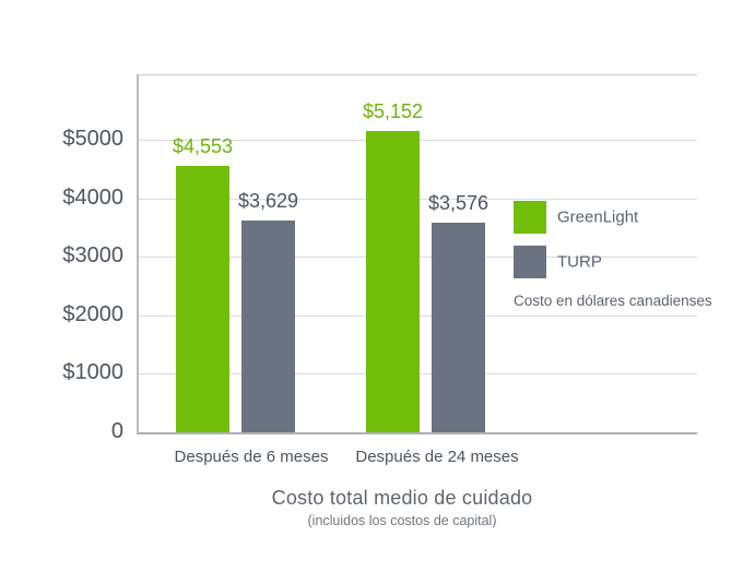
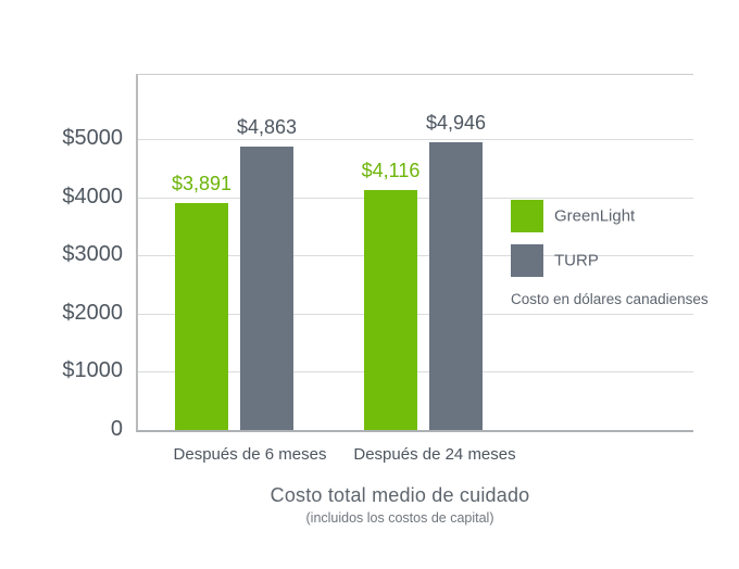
GreenLight/Después de 6 meses: $4,553 -> $3,891
TURP/Después de 6 meses: $3,629 -> $4,863
GreenLight/Después de 24 meses: $5,152 -> $4,116
TURP/Después de 24 meses: $3,576 -> $4,946
